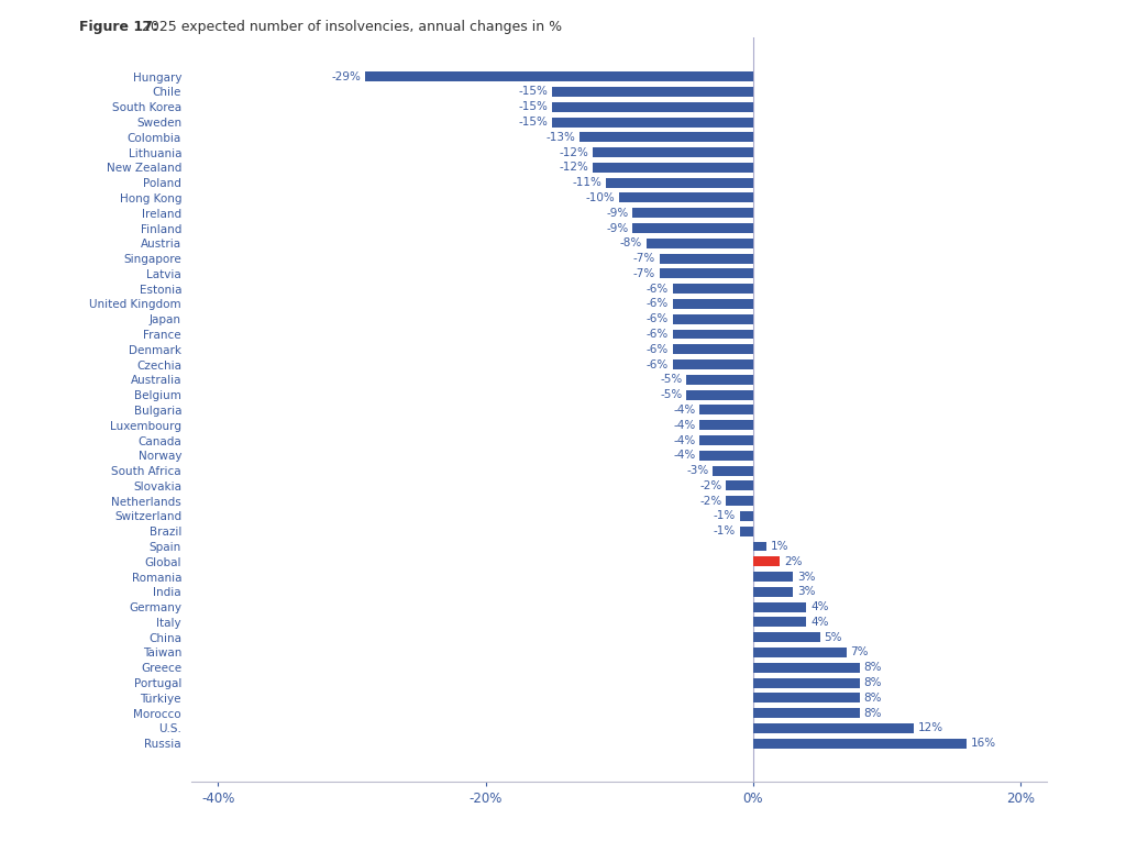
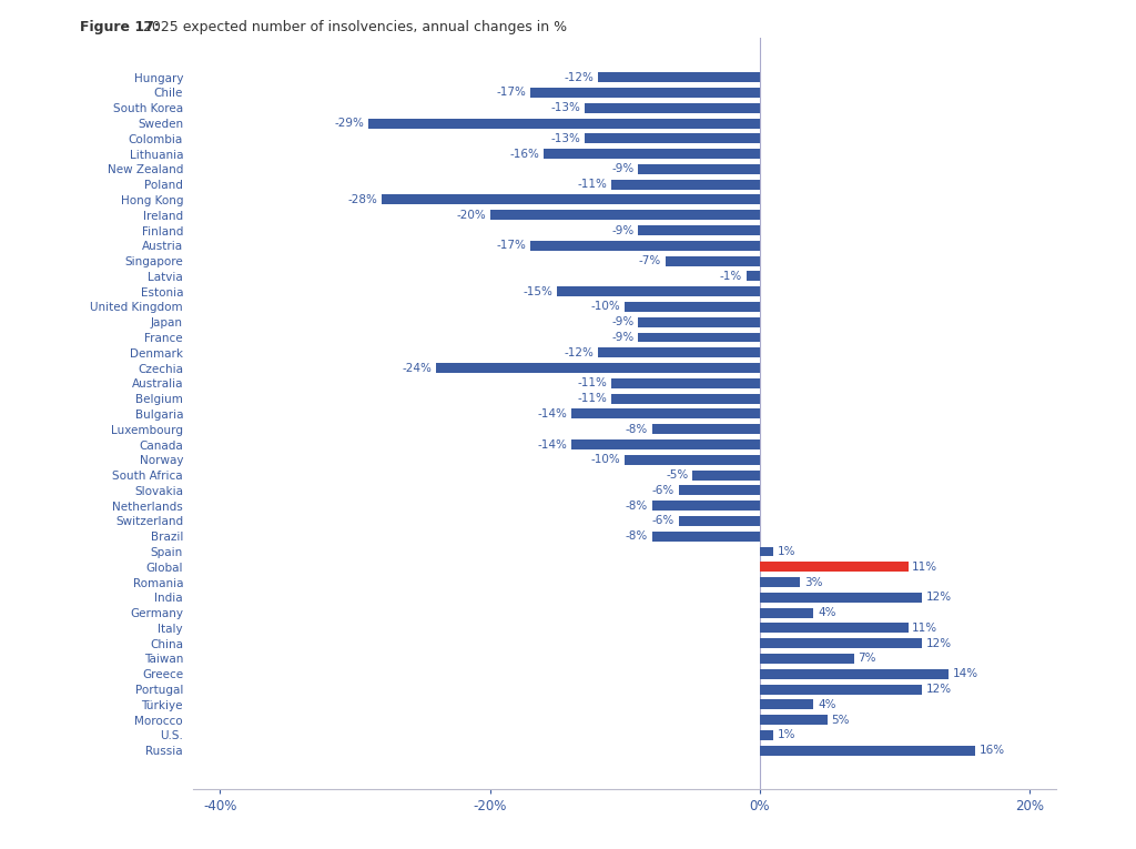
Hungary: -29% -> -12%
Chile: -15% -> -17%
South Korea: -15% -> -13%
Sweden: -15% -> -29%
Lithuania: -12% -> -16%
New Zealand: -12% -> -9%
Hong Kong: -10% -> -28%
Ireland: -9% -> -20%
Austria: -8% -> -17%
Latvia: -7% -> -1%
Estonia: -6% -> -15%
United Kingdom: -6% -> -10%
Japan: -6% -> -9%
France: -6% -> -9%
Denmark: -6% -> -12%
Czechia: -6% -> -24%
Australia: -5% -> -11%
Belgium: -5% -> -11%
Bulgaria: -4% -> -14%
Luxembourg: -4% -> -8%
Canada: -4% -> -14%
Norway: -4% -> -10%
South Africa: -3% -> -5%
Slovakia: -2% -> -6%
Netherlands: -2% -> -8%
Switzerland: -1% -> -6%
Brazil: -1% -> -8%
Global: 2% -> 11%
India: 3% -> 12%
Italy: 4% -> 11%
China: 5% -> 12%
Greece: 8% -> 14%
Portugal: 8% -> 12%
Türkiye: 8% -> 4%
Morocco: 8% -> 5%
U.S.: 12% -> 1%
